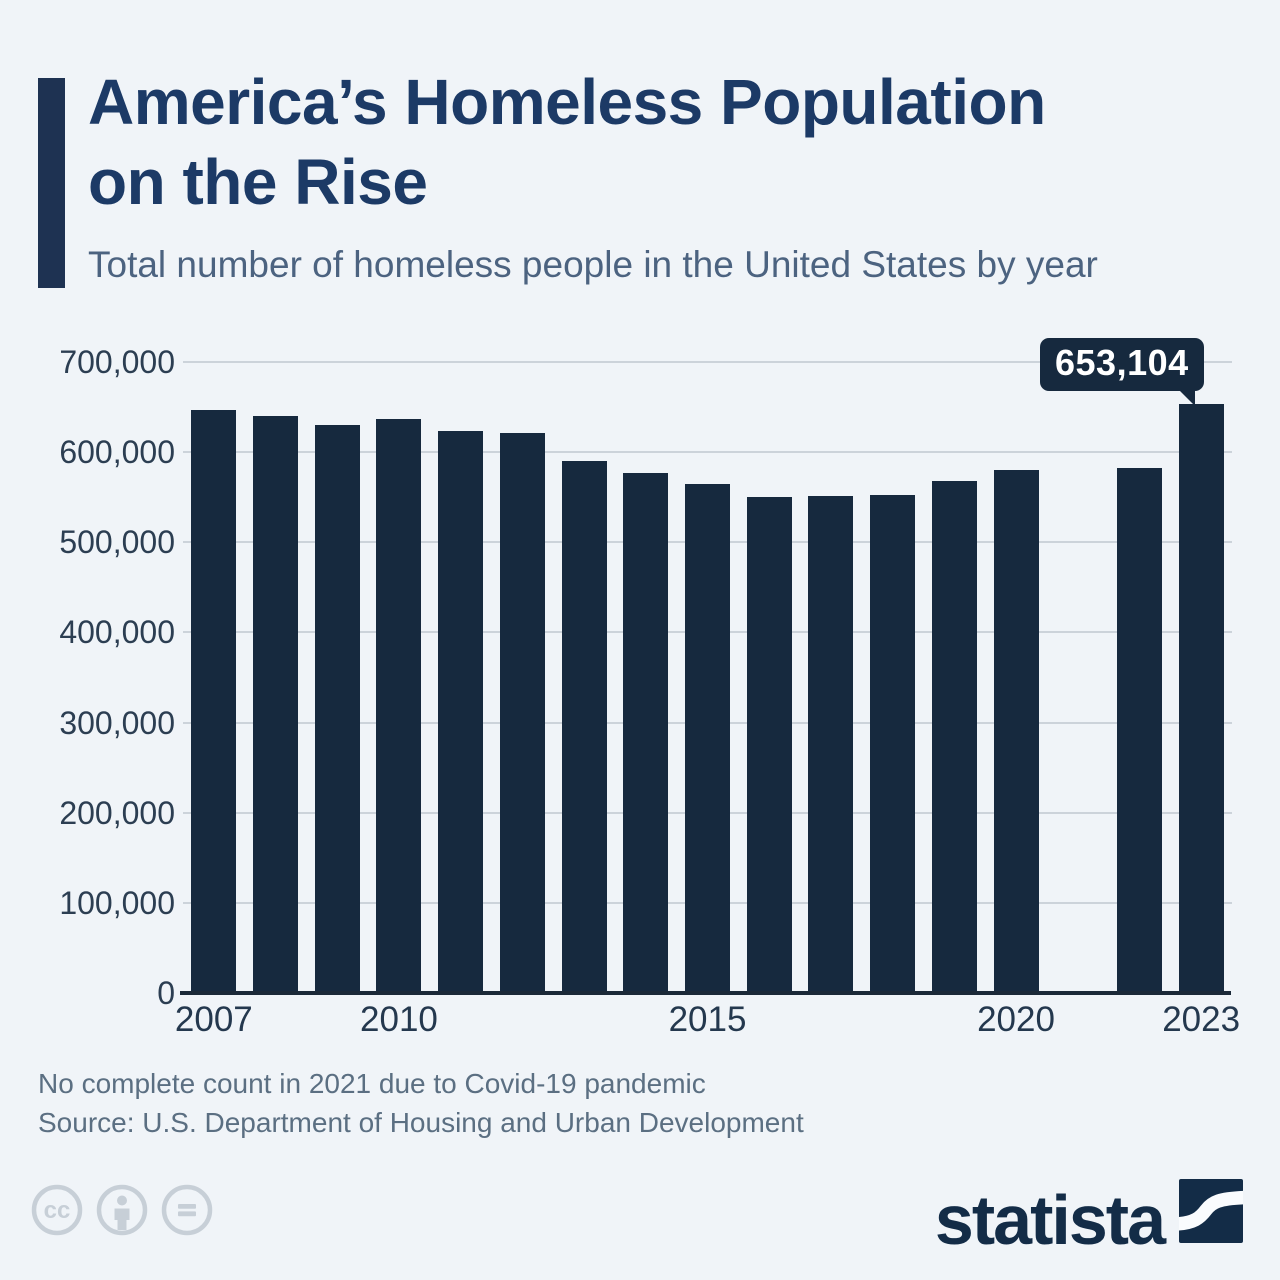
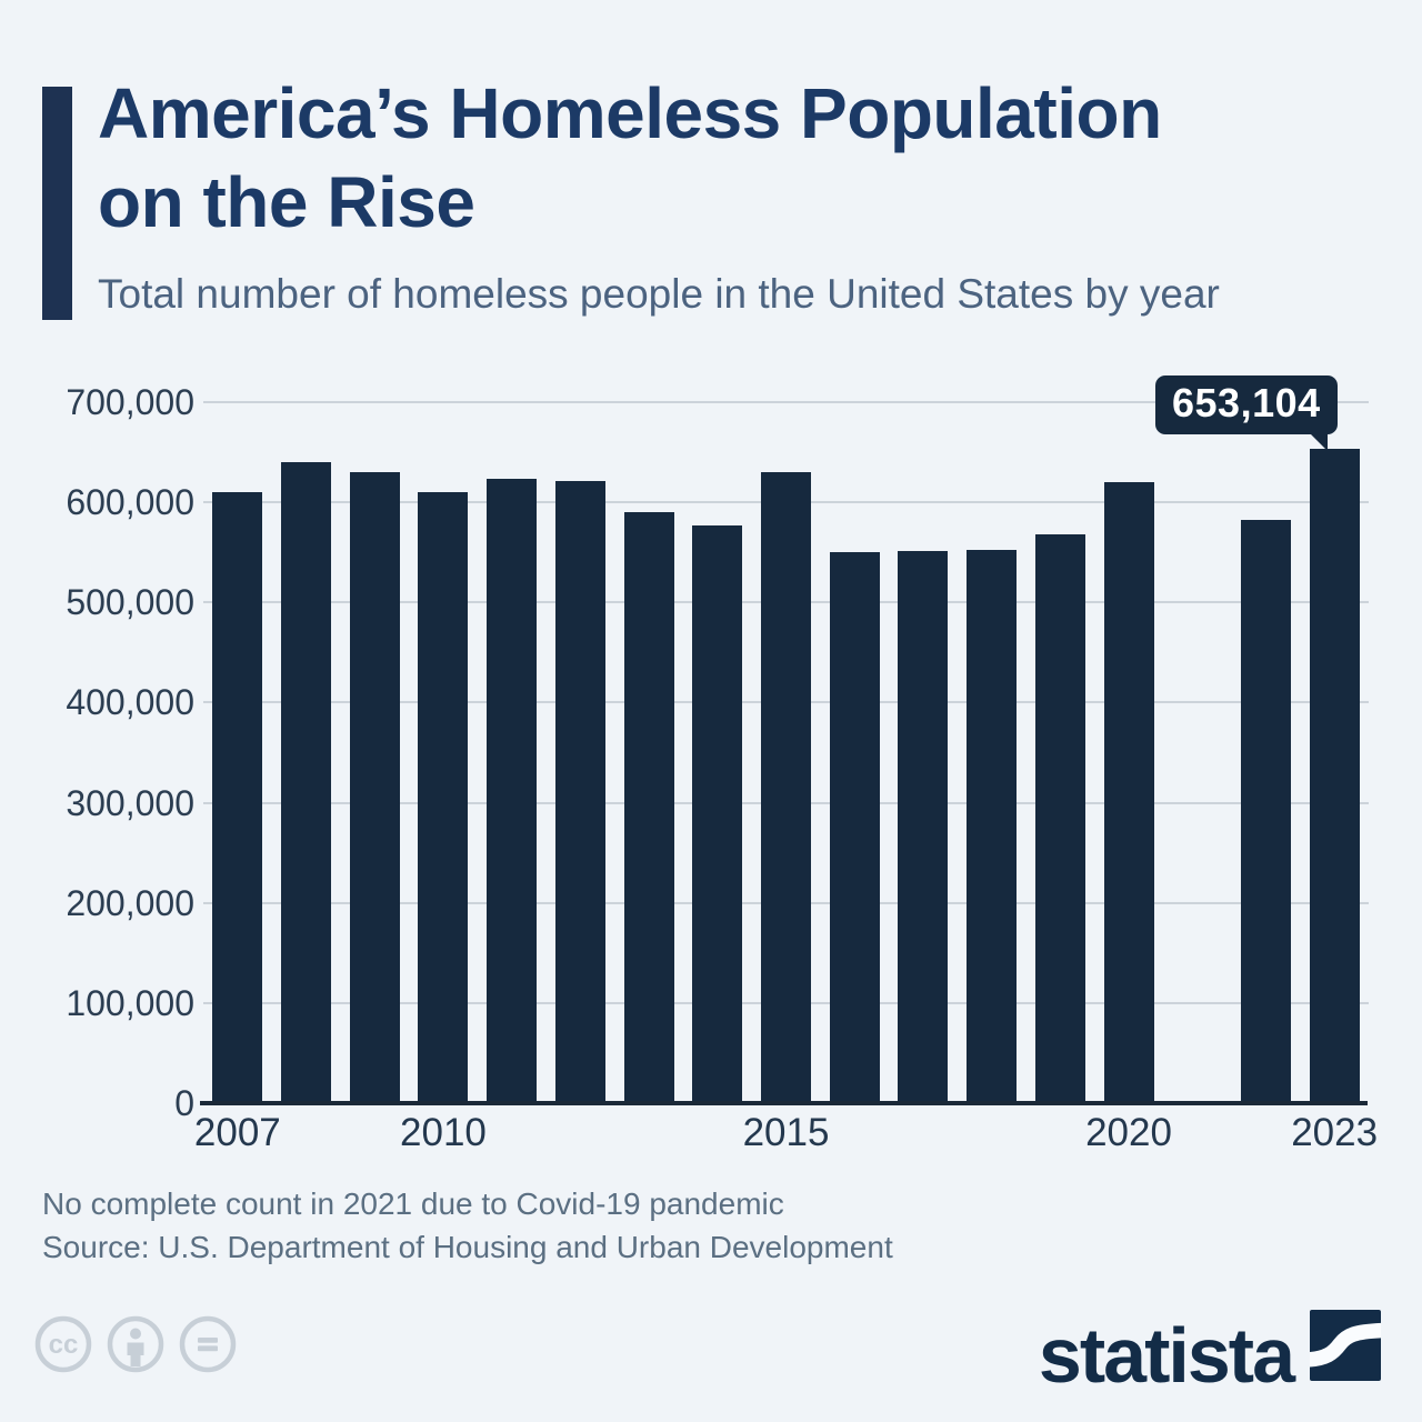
2007: 650000 -> 610000
2010: 640000 -> 610000
2015: 560000 -> 630000
2020: 580000 -> 620000
